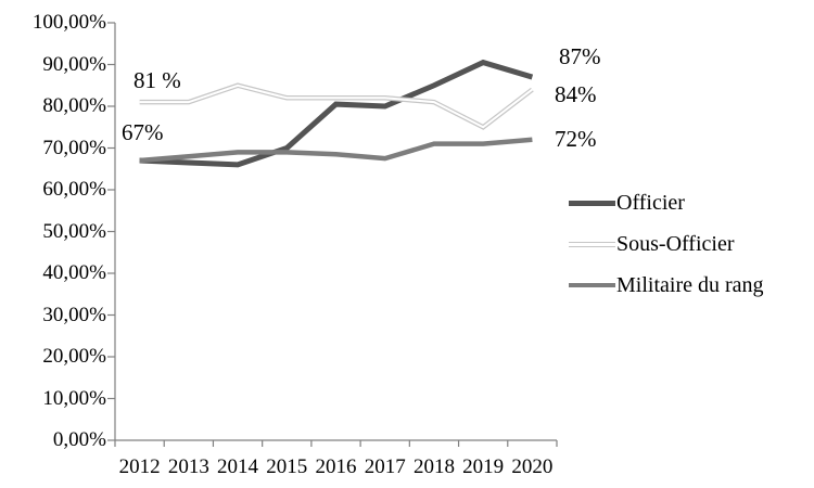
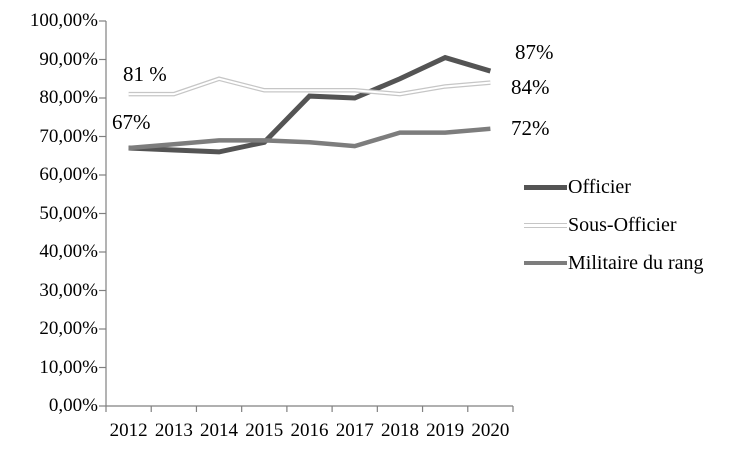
Officier/2015: 70% -> 68%
Sous-Officier/2019: 75% -> 83%
